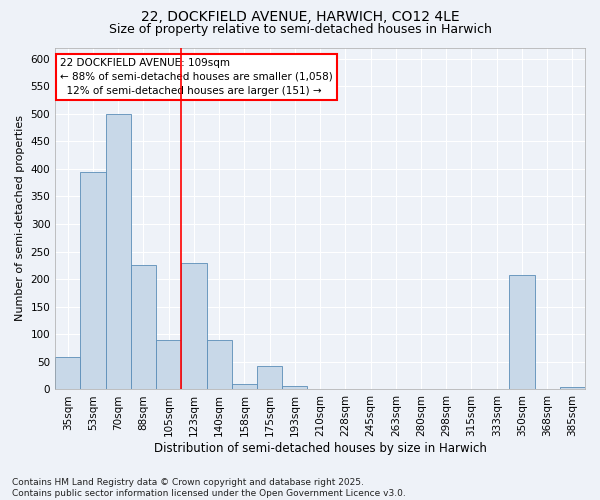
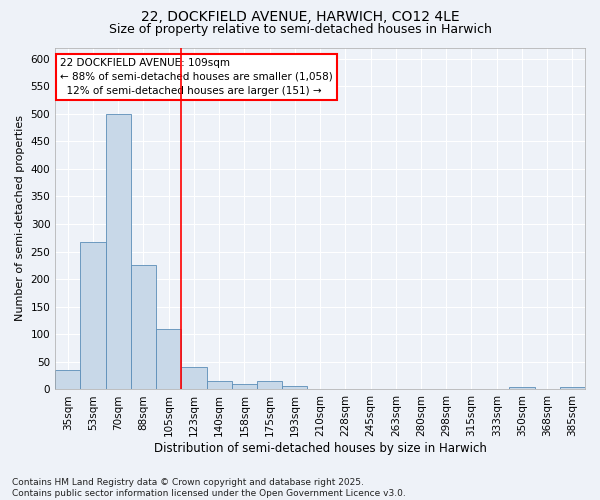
35sqm: 58 -> 35
53sqm: 394 -> 268
105sqm: 90 -> 110
123sqm: 230 -> 40
140sqm: 90 -> 15
175sqm: 42 -> 15
350sqm: 208 -> 4
